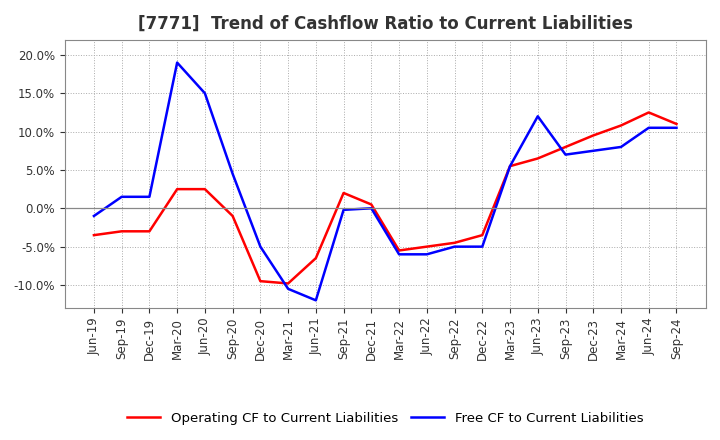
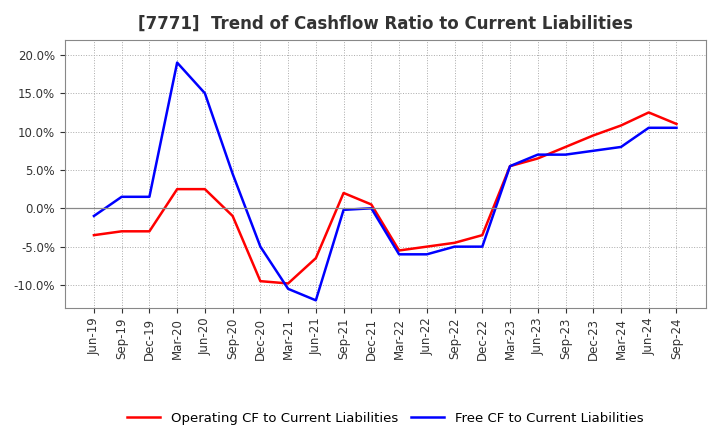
Free CF to Current Liabilities/Jun-23: 12.0% -> 7.0%
